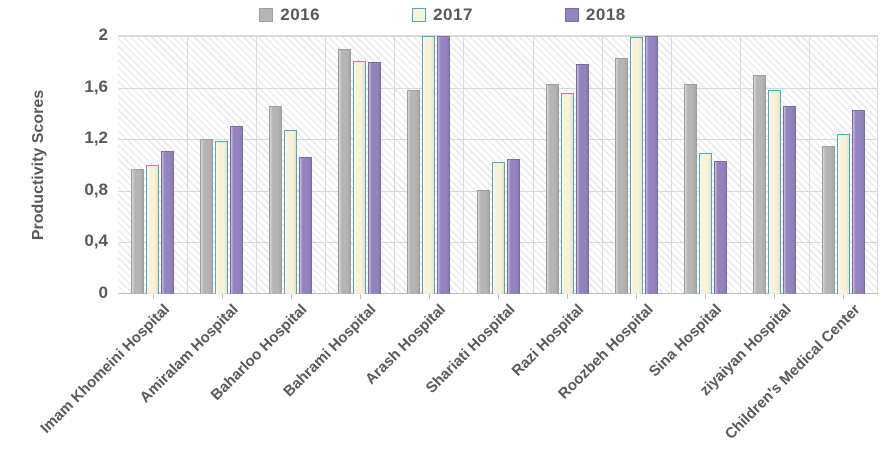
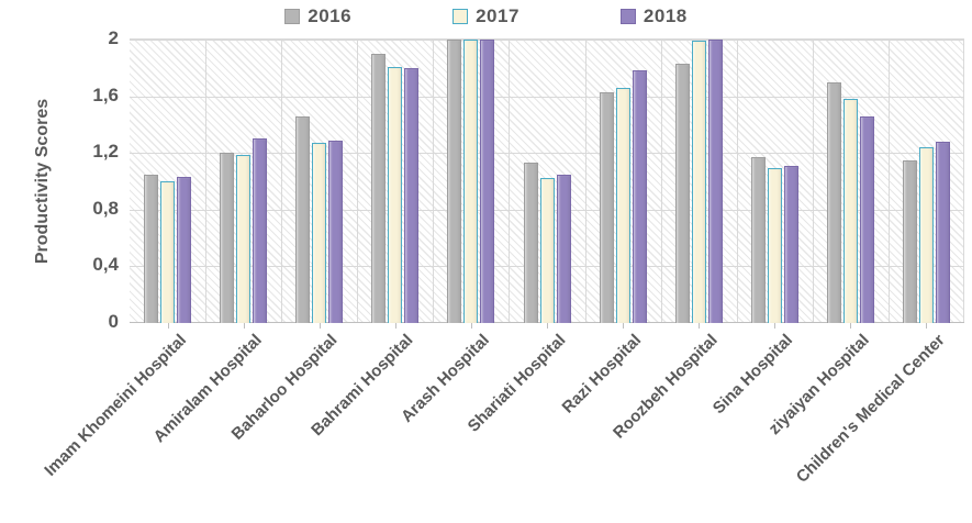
2016/Imam Khomeini Hospital: 0,97 -> 1,05
2018/Imam Khomeini Hospital: 1,11 -> 1,03
2018/Baharloo Hospital: 1,06 -> 1,29
2016/Arash Hospital: 1,58 -> 2,00
2016/Shariati Hospital: 0,81 -> 1,13
2017/Razi Hospital: 1,56 -> 1,66
2016/Sina Hospital: 1,63 -> 1,17
2018/Sina Hospital: 1,03 -> 1,11
2018/Children's Medical Center: 1,43 -> 1,28
